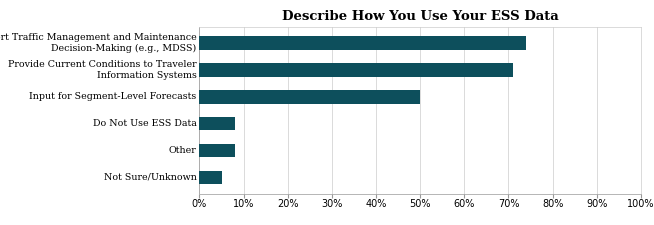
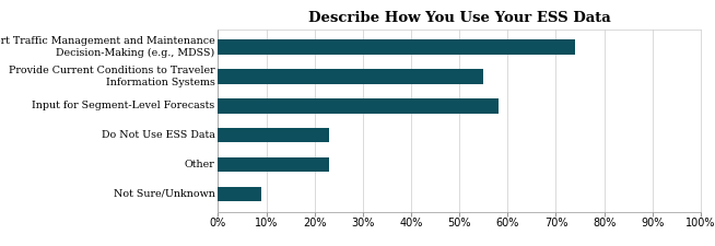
Provide Current Conditions to Traveler Information Systems: 71% -> 55%
Input for Segment-Level Forecasts: 50% -> 58%
Do Not Use ESS Data: 8% -> 23%
Other: 8% -> 23%
Not Sure/Unknown: 5% -> 9%
